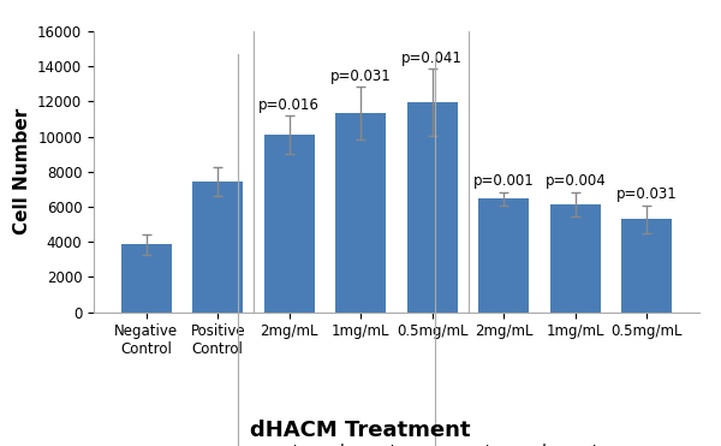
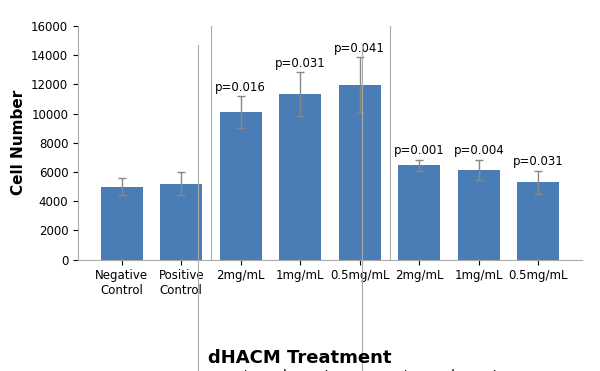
Negative Control: 3800 -> 5000
Positive Control: 7400 -> 5200
